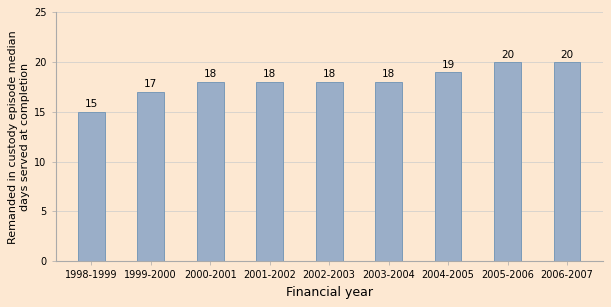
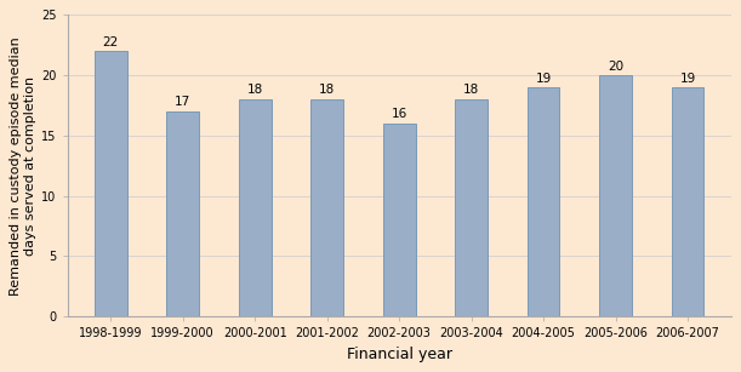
1998-1999: 15 -> 22
2002-2003: 18 -> 16
2006-2007: 20 -> 19
